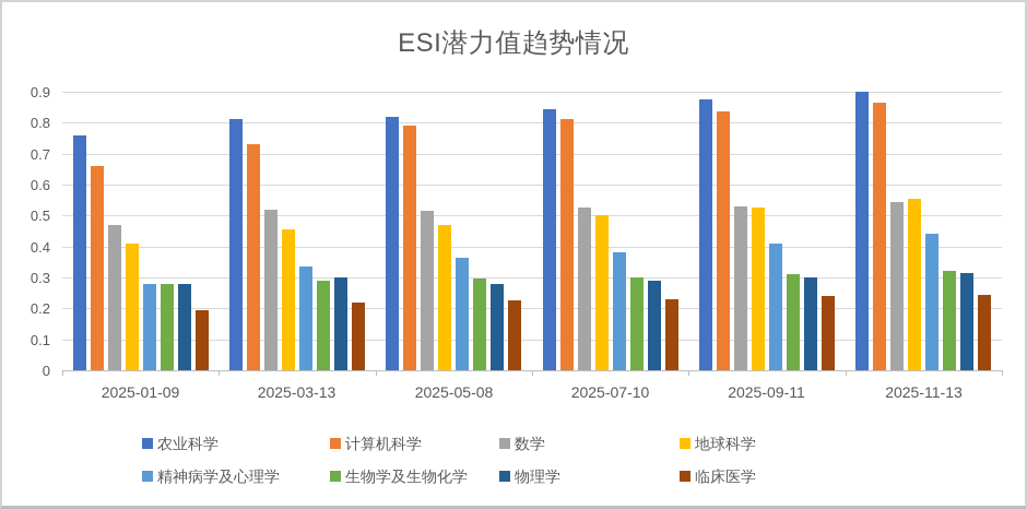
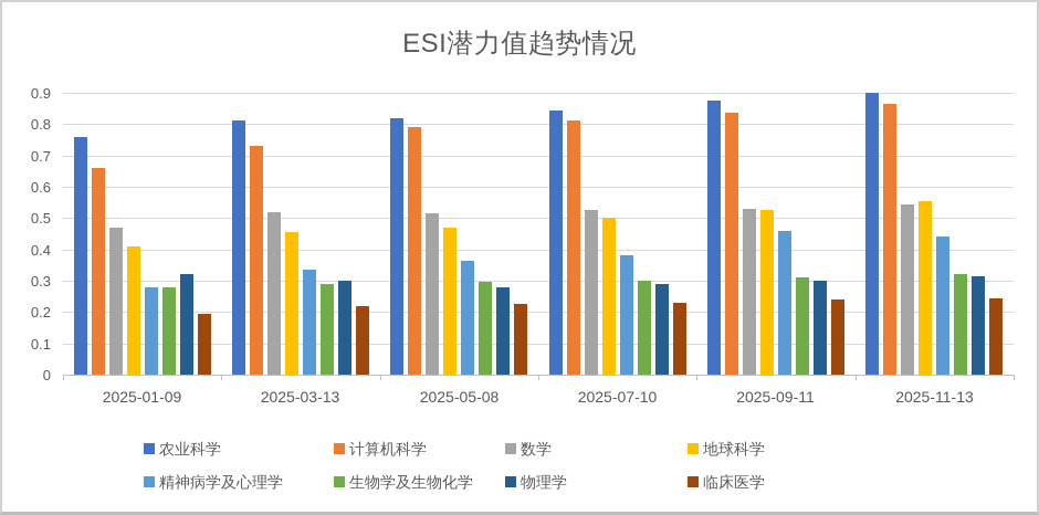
物理学/2025-01-09: 0.28 -> 0.32
精神病学及心理学/2025-09-11: 0.41 -> 0.46
